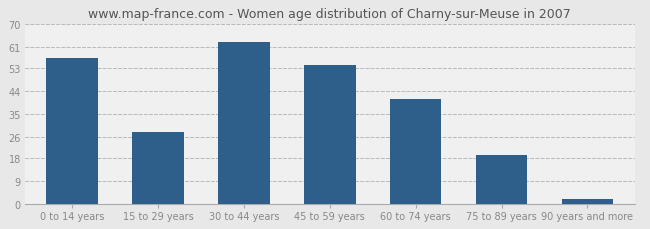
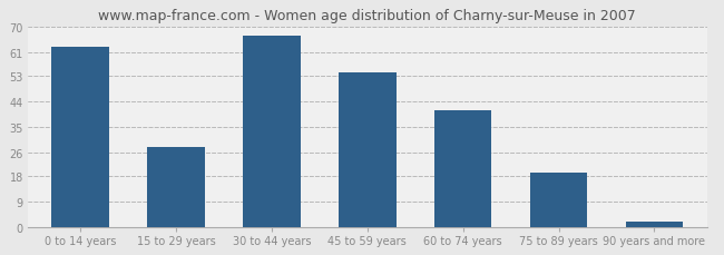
0 to 14 years: 57 -> 63
30 to 44 years: 63 -> 67
